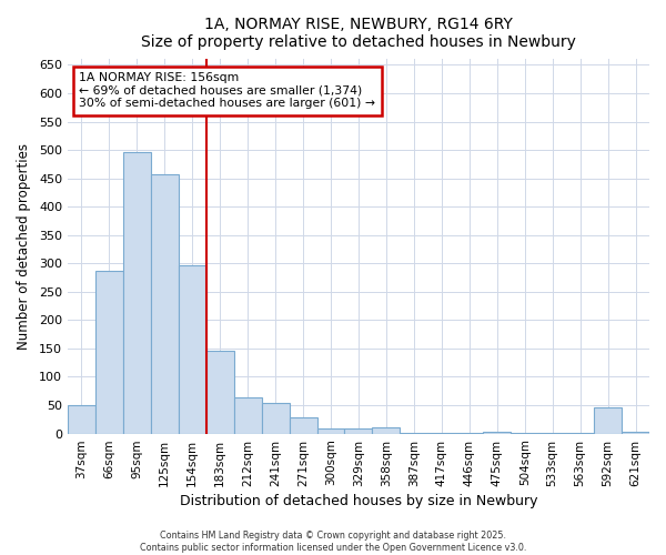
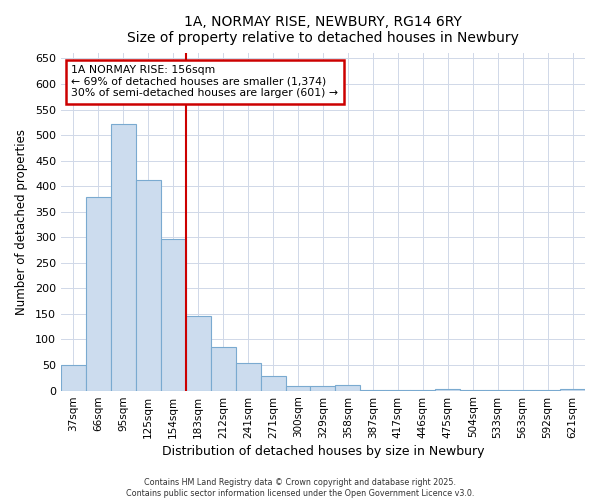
66sqm: 286 -> 378
95sqm: 496 -> 522
125sqm: 458 -> 413
212sqm: 64 -> 85
592sqm: 46 -> 1
